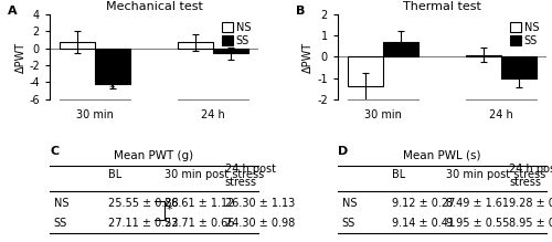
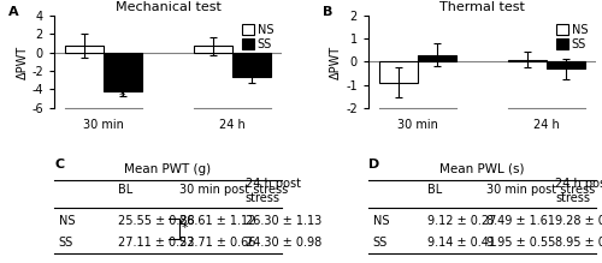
Mechanical test/SS/24 h: -0.6 -> -2.6
Thermal test/NS/30 min: -1.4 -> -0.9
Thermal test/SS/30 min: 0.7 -> 0.3
Thermal test/SS/24 h: -1.0 -> -0.3
